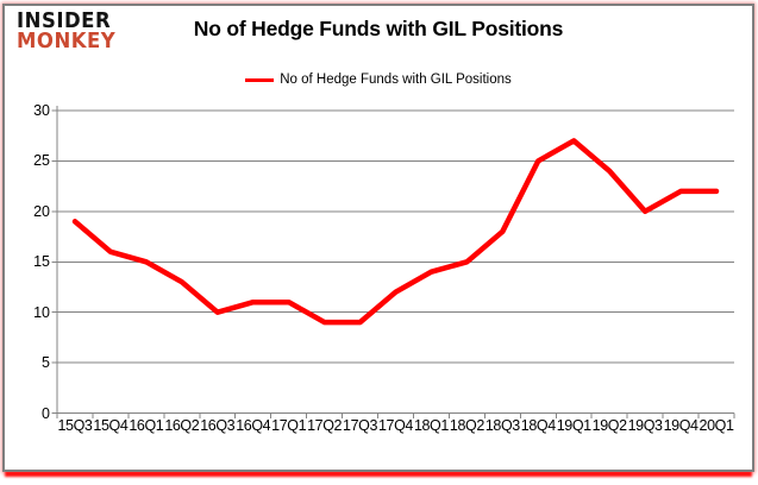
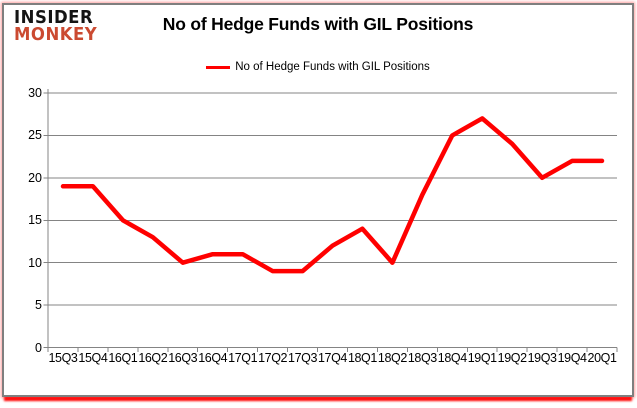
15Q4: 16 -> 19
18Q2: 15 -> 10
